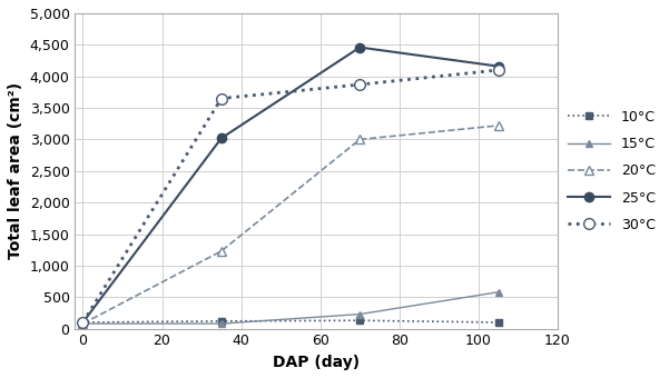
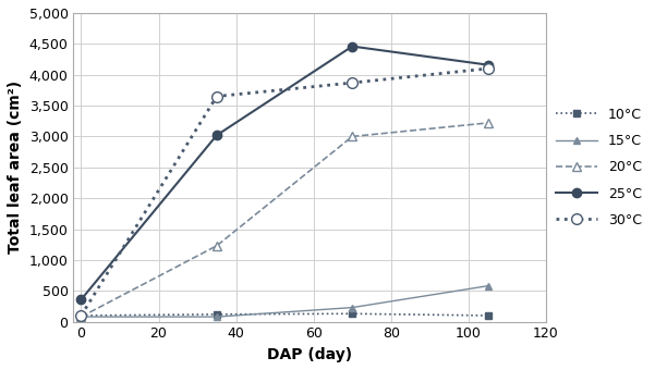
25°C/0: 100 -> 360
